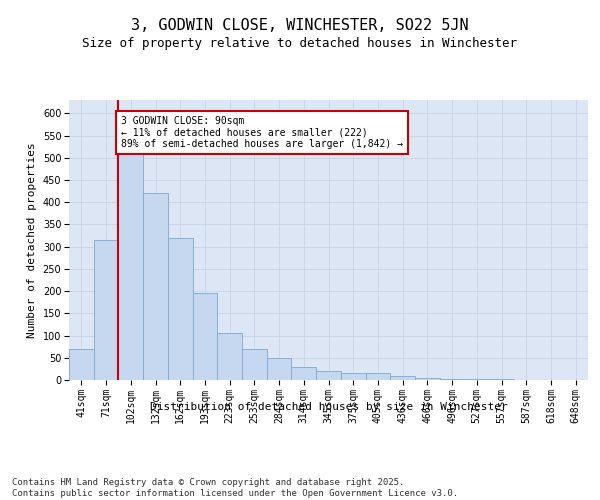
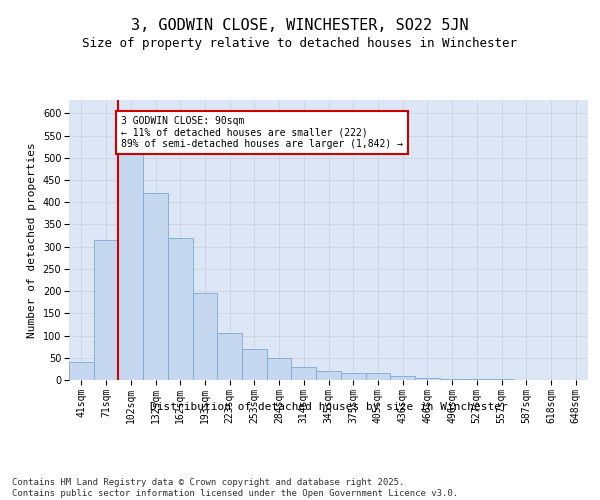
41sqm: 70 -> 40
